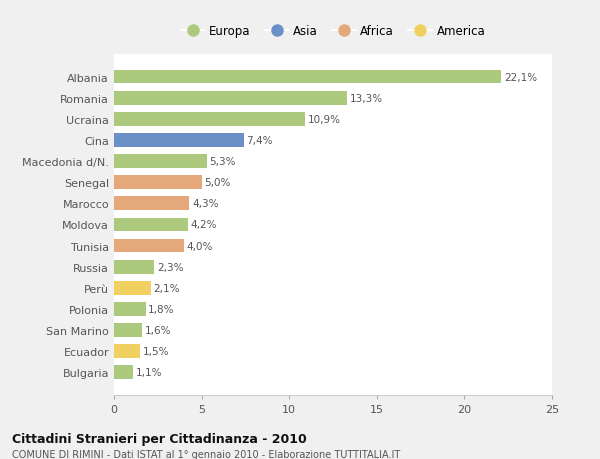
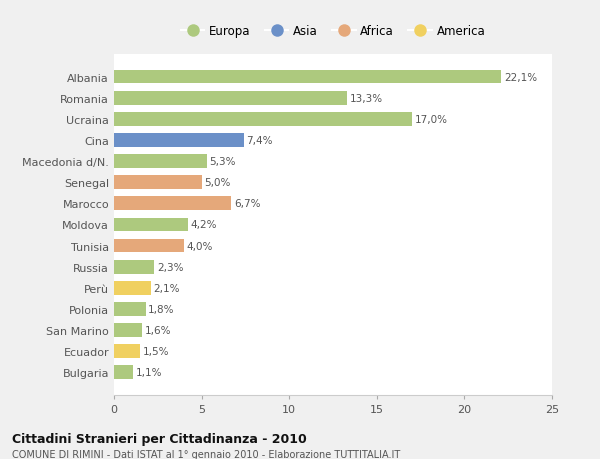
Ucraina: 10,9% -> 17,0%
Marocco: 4,3% -> 6,7%
